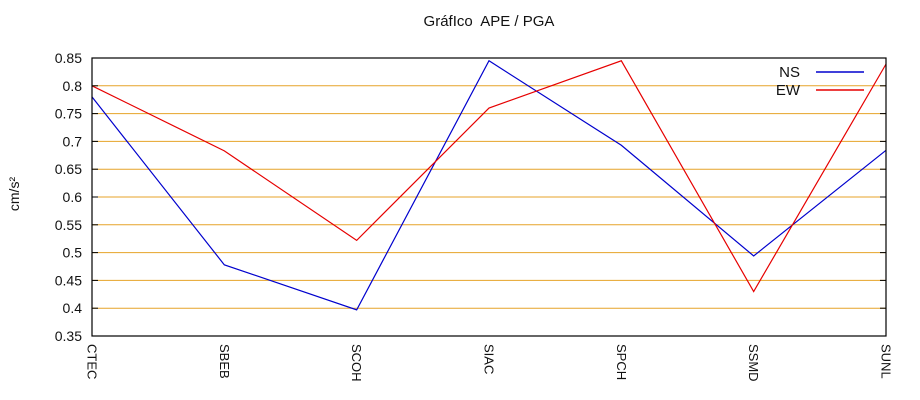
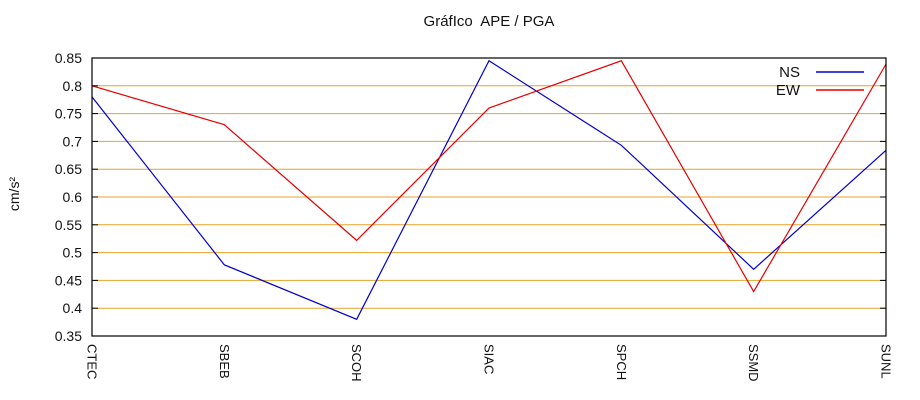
EW/SBEB: 0.68 -> 0.73
NS/SCOH: 0.40 -> 0.38
NS/SSMD: 0.49 -> 0.47
